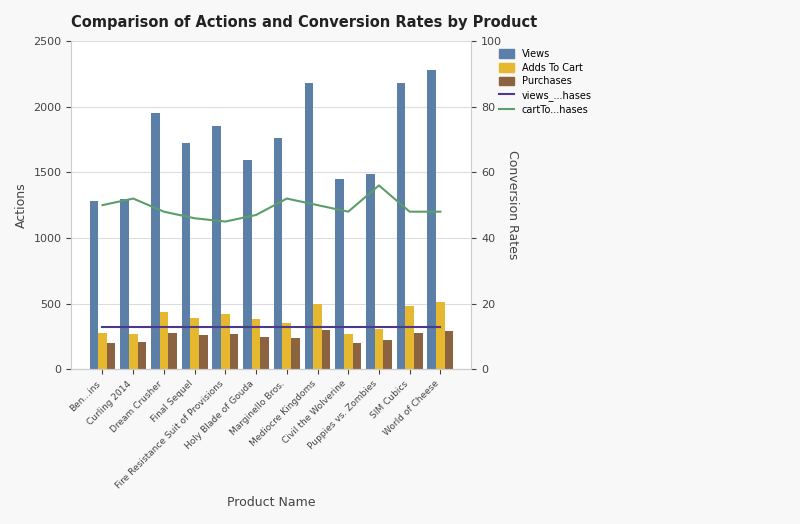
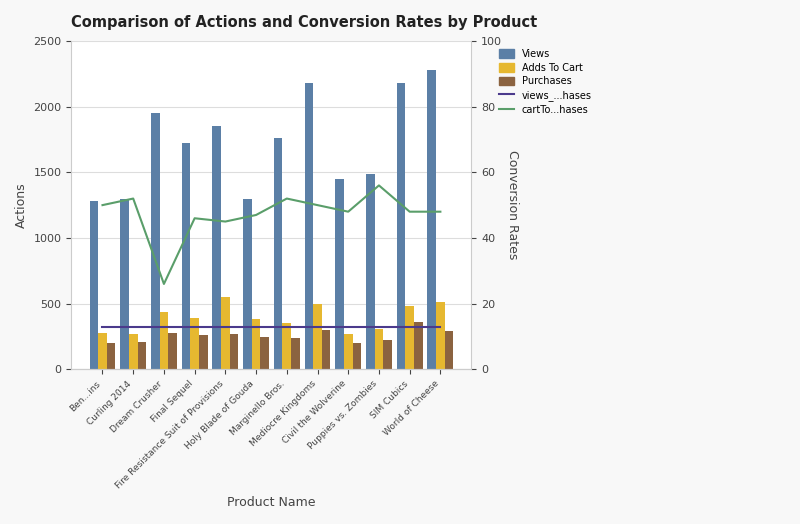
cartTo...hases/Dream Crusher: 48 -> 26
Adds To Cart/Fire Resistance Suit of Provisions: 420 -> 550
Views/Holy Blade of Gouda: 1590 -> 1300
Purchases/SIM Cubics: 280 -> 360
